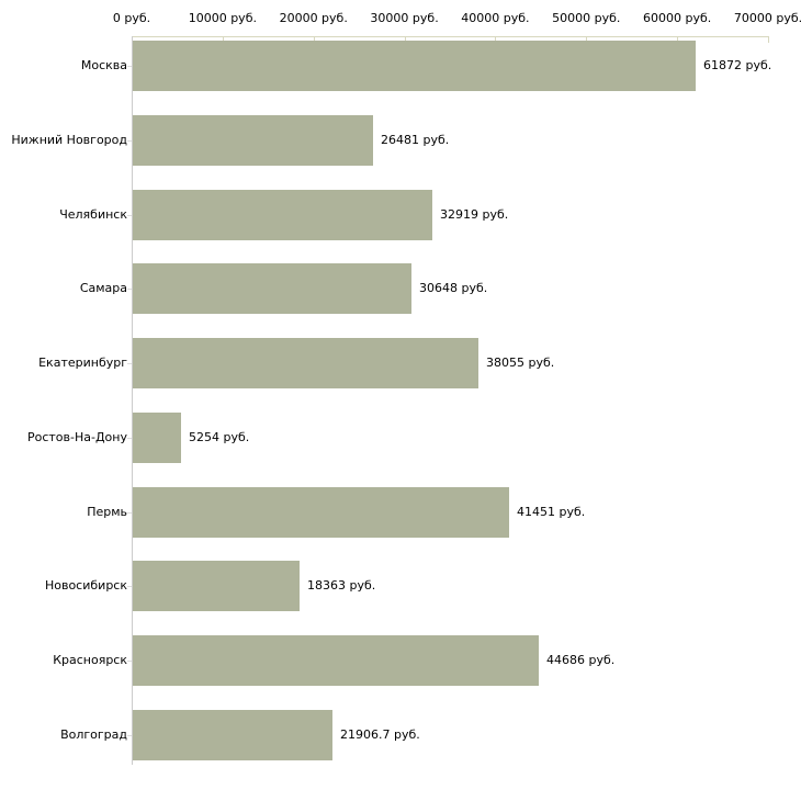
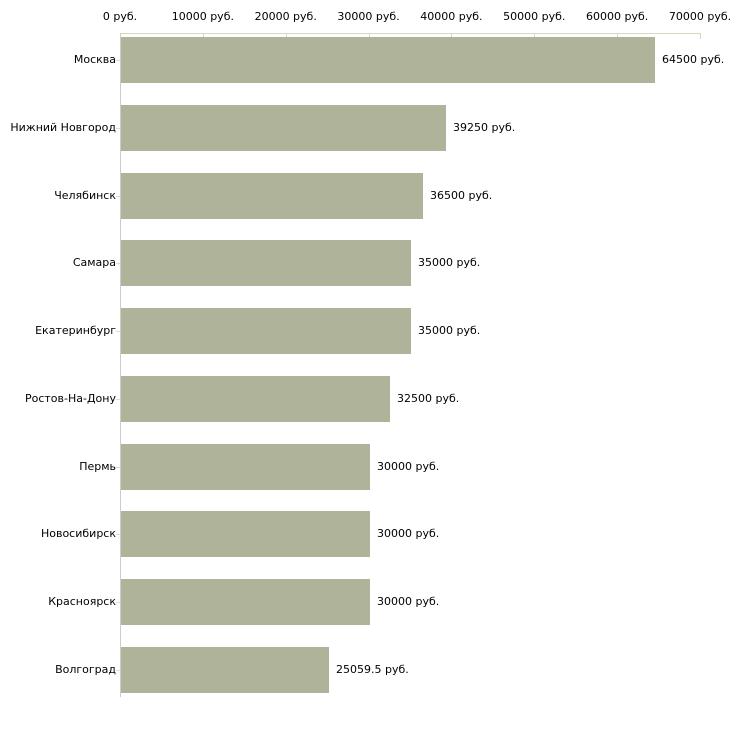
Москва: 61872 -> 64500
Нижний Новгород: 26481 -> 39250
Челябинск: 32919 -> 36500
Самара: 30648 -> 35000
Екатеринбург: 38055 -> 35000
Ростов-На-Дону: 5254 -> 32500
Пермь: 41451 -> 30000
Новосибирск: 18363 -> 30000
Красноярск: 44686 -> 30000
Волгоград: 21906.7 -> 25059.5
